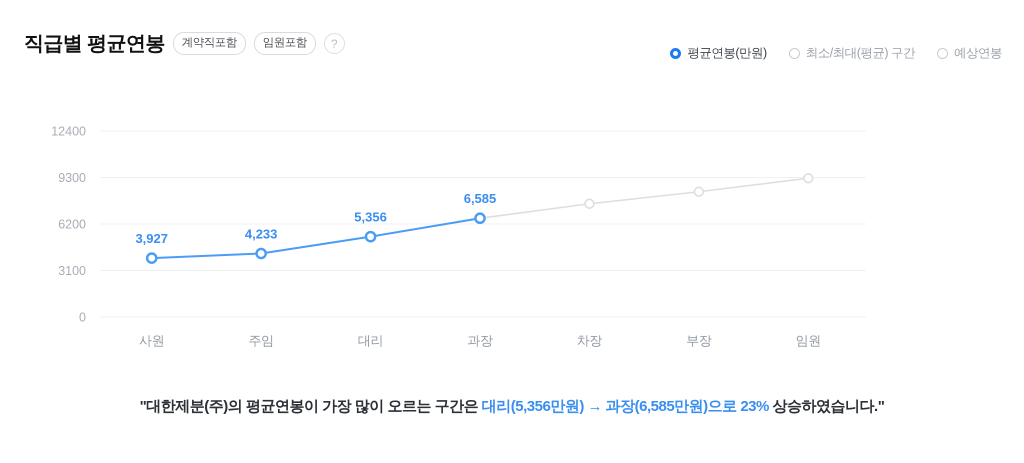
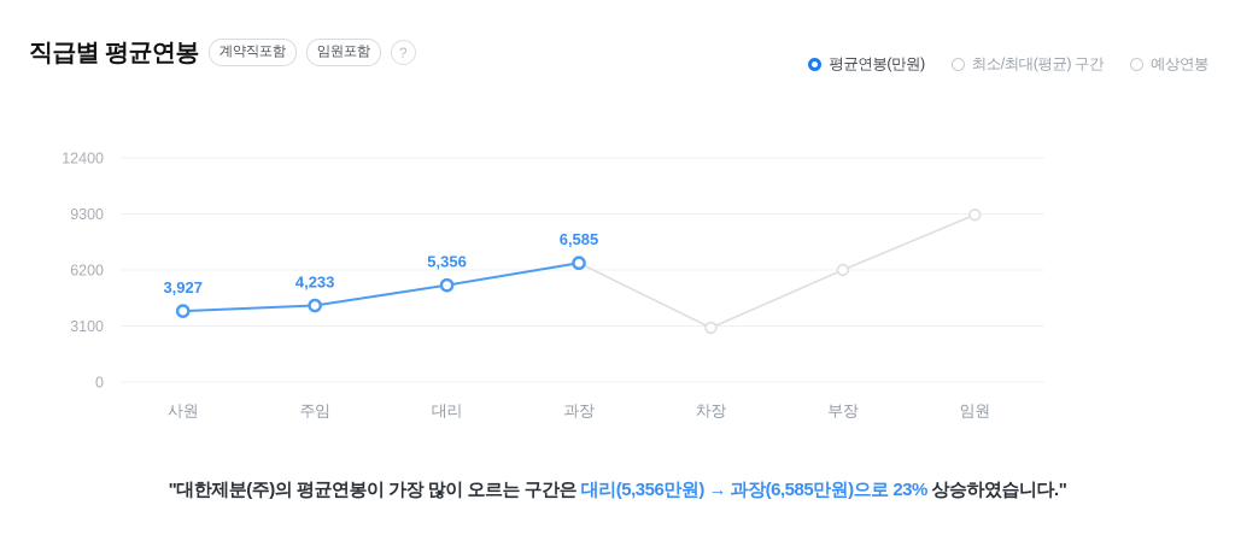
예상연봉/차장: 7600 -> 3000
예상연봉/부장: 8400 -> 6200
